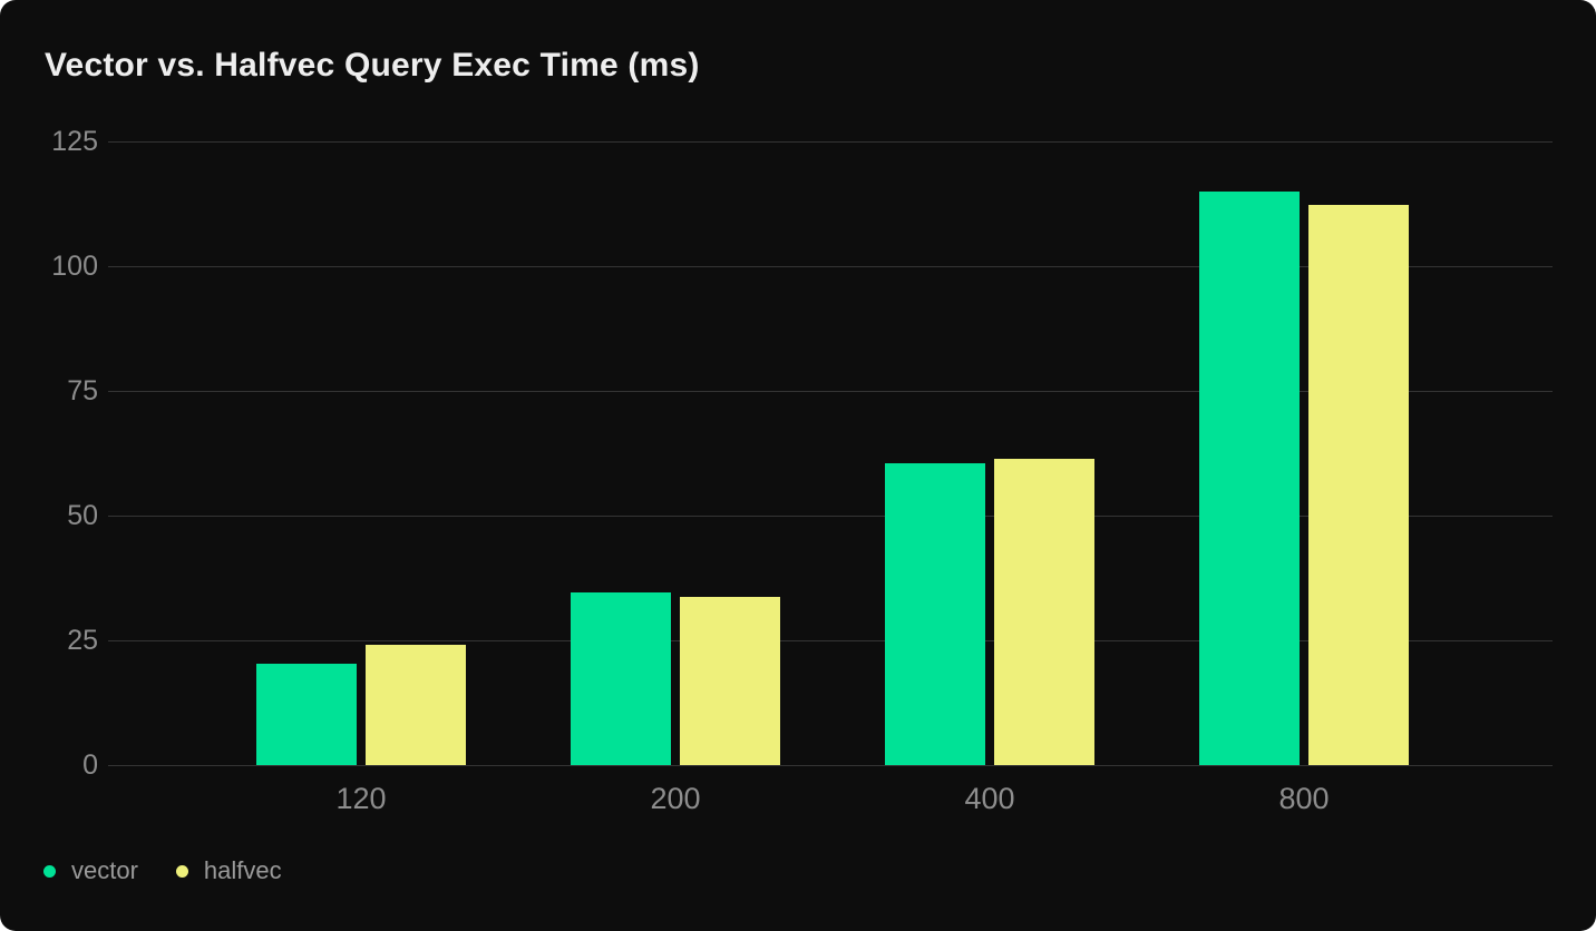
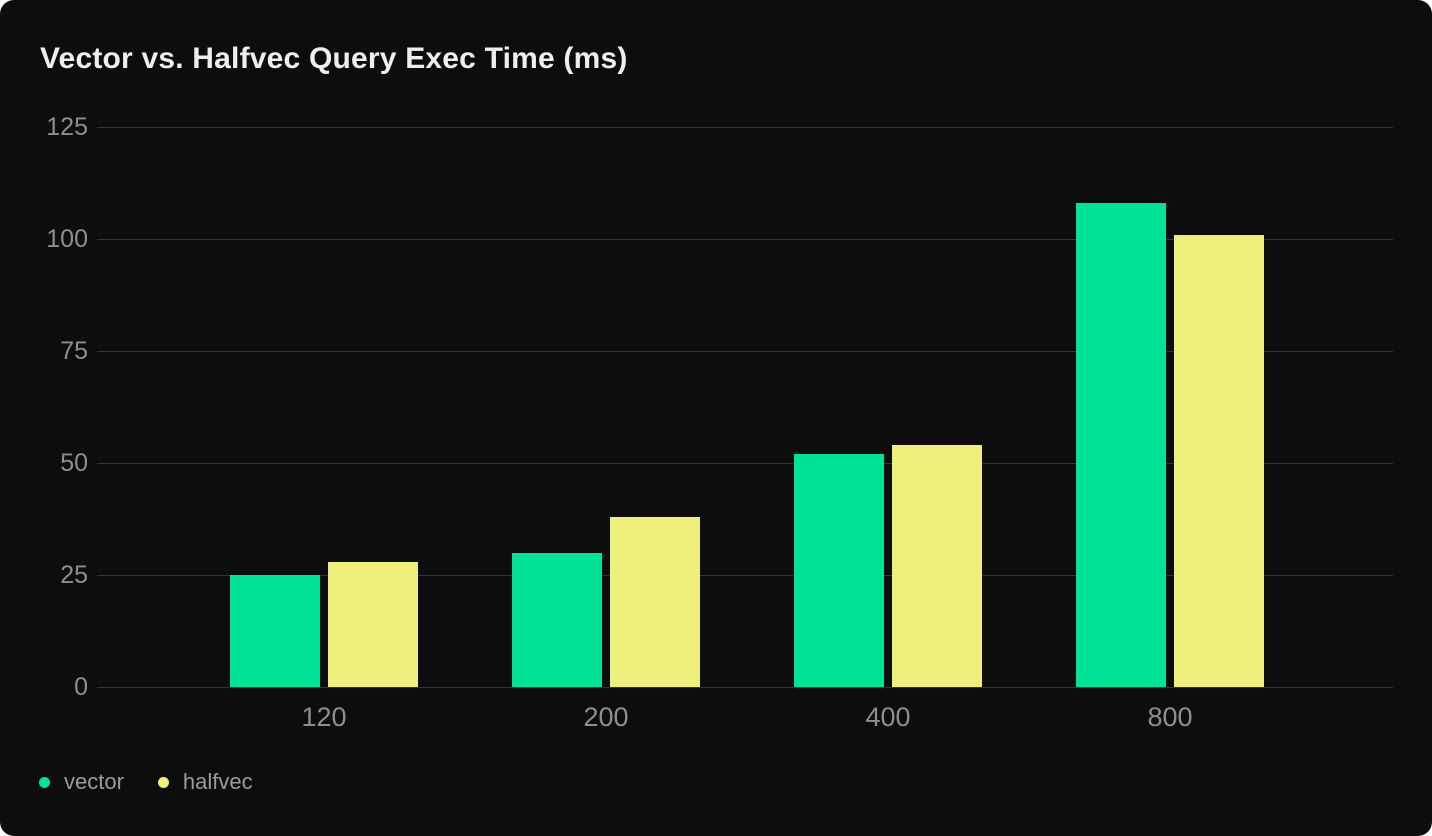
vector/120: 20 -> 25
halfvec/120: 24 -> 28
vector/200: 35 -> 30
halfvec/200: 34 -> 38
vector/400: 60 -> 52
halfvec/400: 61 -> 54
vector/800: 115 -> 108
halfvec/800: 112 -> 101
